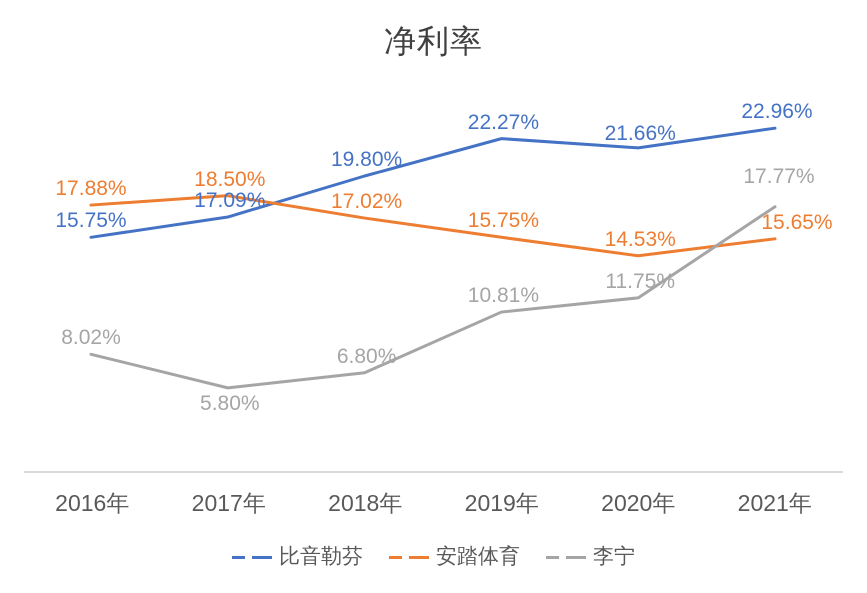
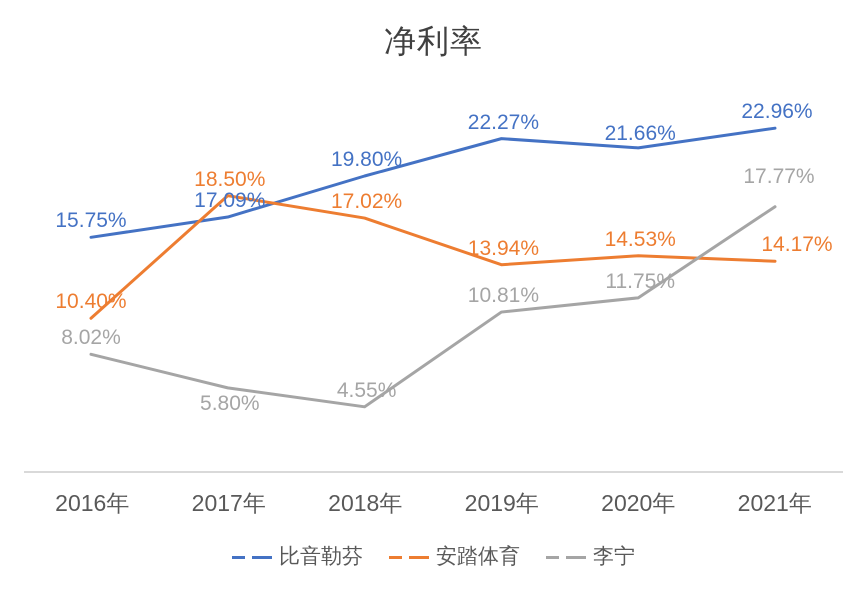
安踏体育/2016年: 17.88% -> 10.40%
李宁/2018年: 6.80% -> 4.55%
安踏体育/2019年: 15.75% -> 13.94%
安踏体育/2021年: 15.65% -> 14.17%
